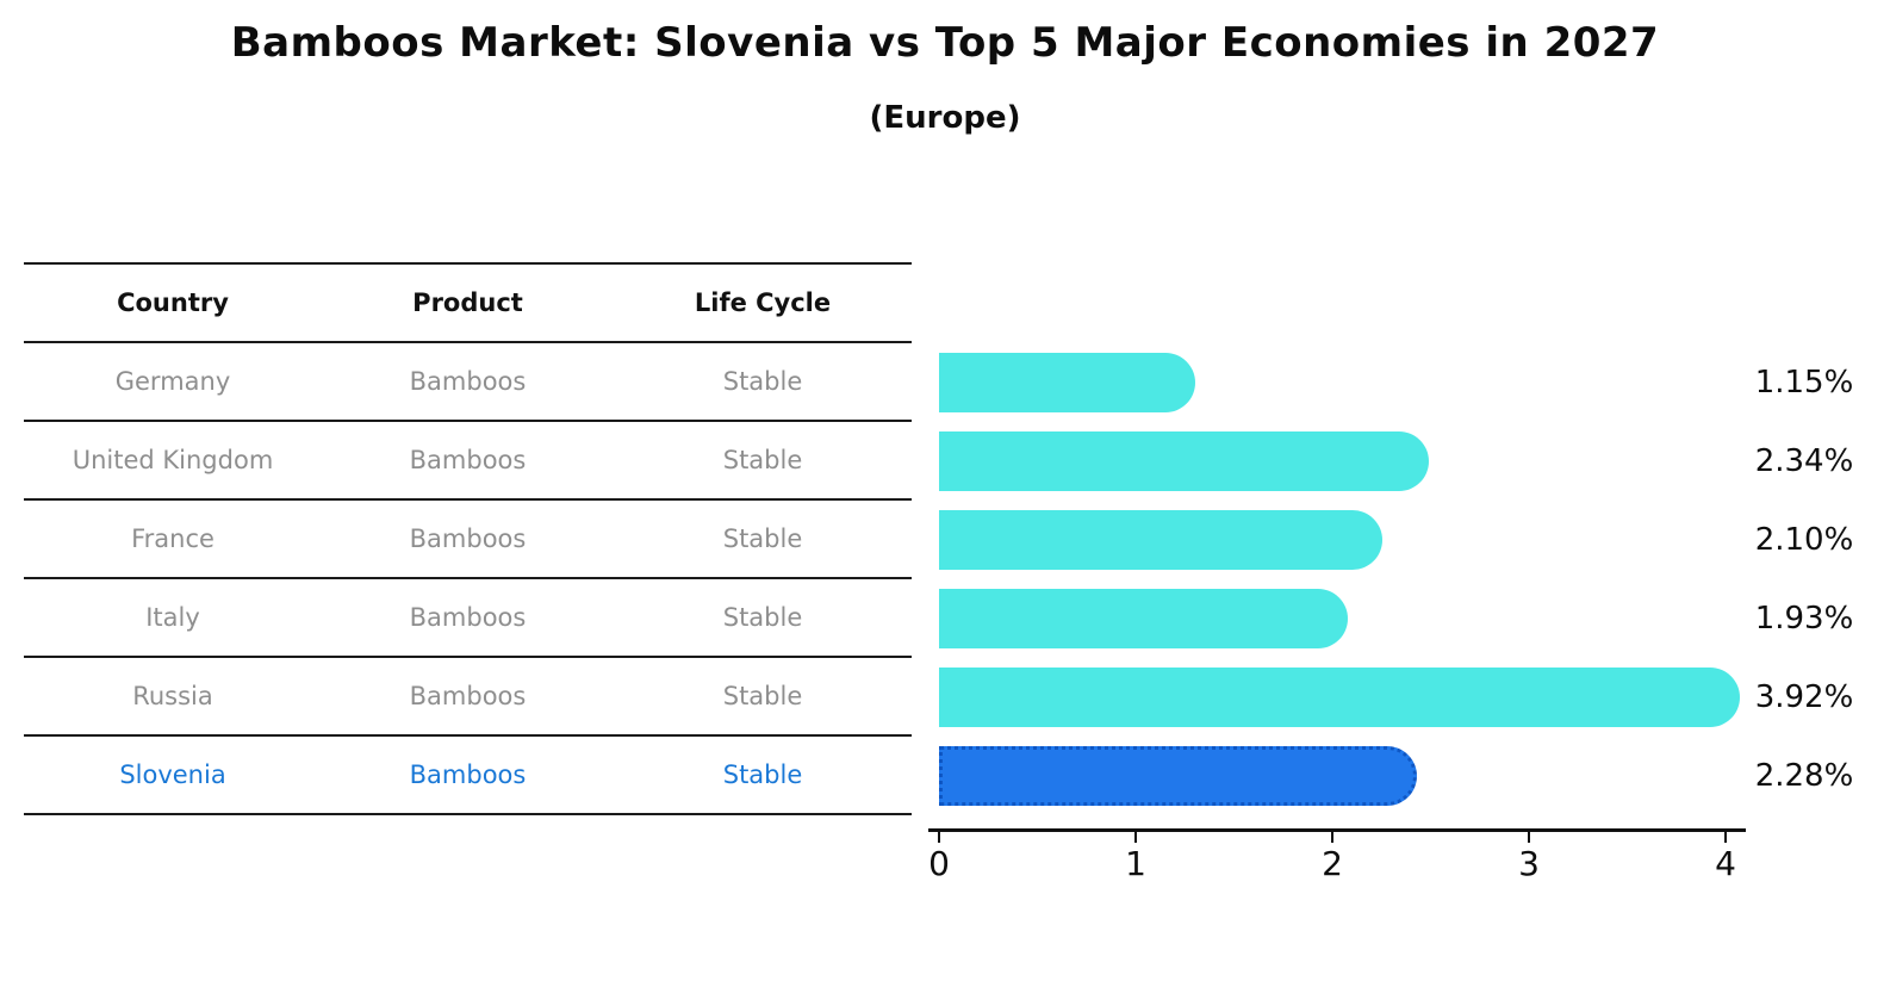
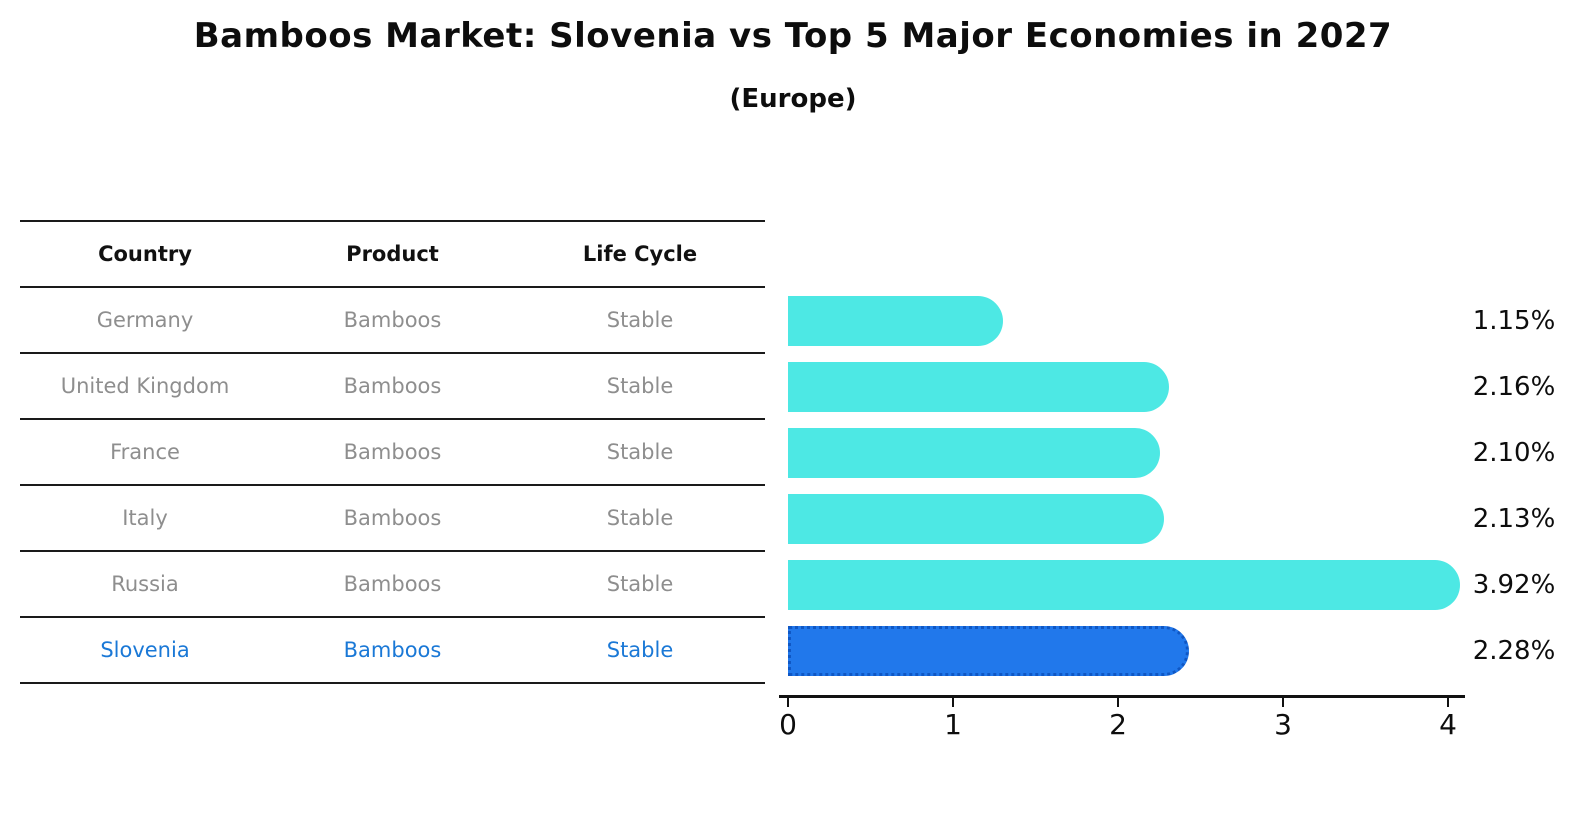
United Kingdom: 2.34% -> 2.16%
Italy: 1.93% -> 2.13%
